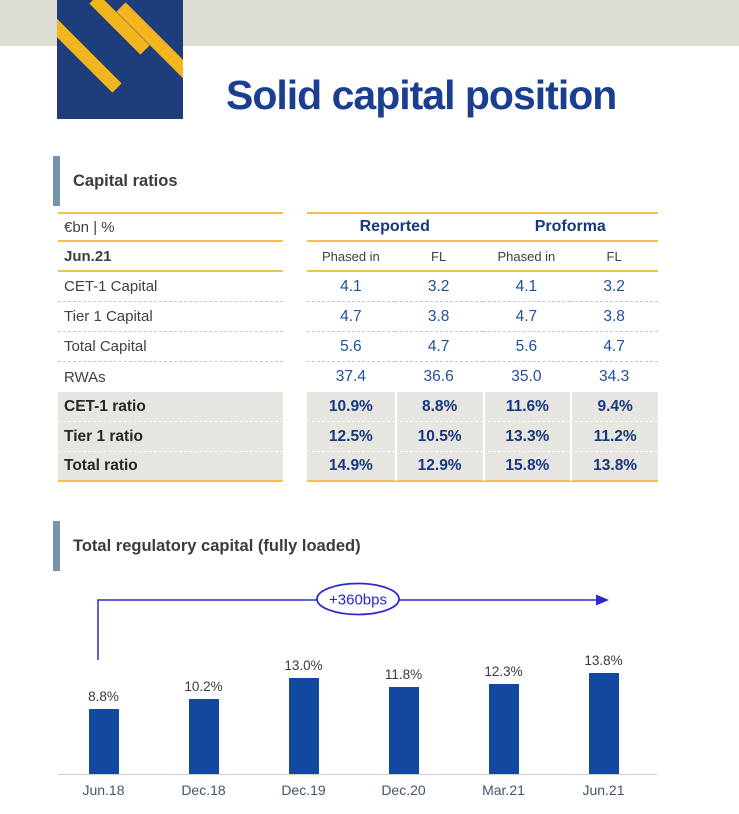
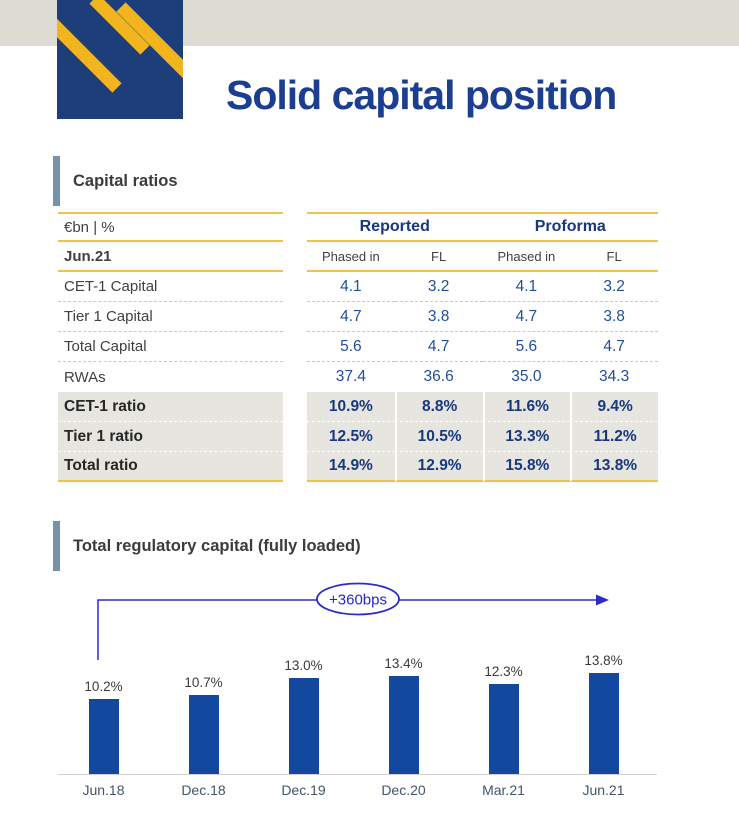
Jun.18: 8.8% -> 10.2%
Dec.18: 10.2% -> 10.7%
Dec.20: 11.8% -> 13.4%
